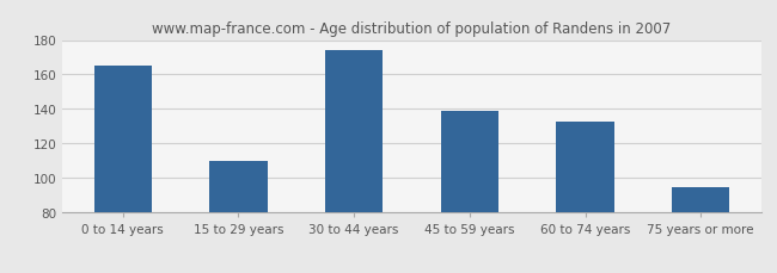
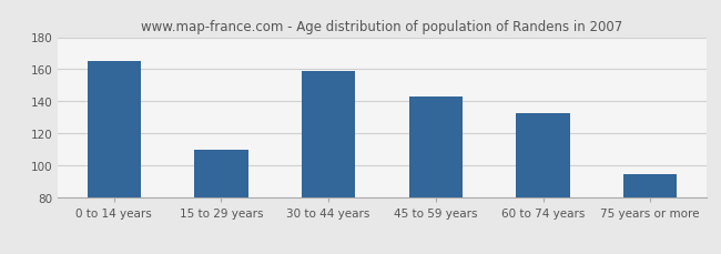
30 to 44 years: 174 -> 159
45 to 59 years: 139 -> 143
